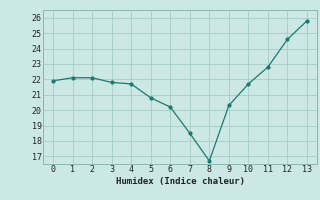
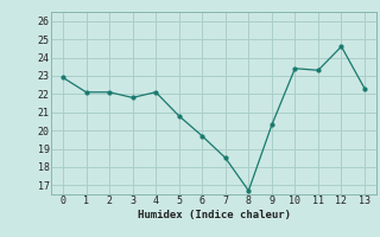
0: 21.9 -> 22.9
4: 21.7 -> 22.1
6: 20.2 -> 19.7
10: 21.7 -> 23.4
11: 22.8 -> 23.3
13: 25.8 -> 22.3
